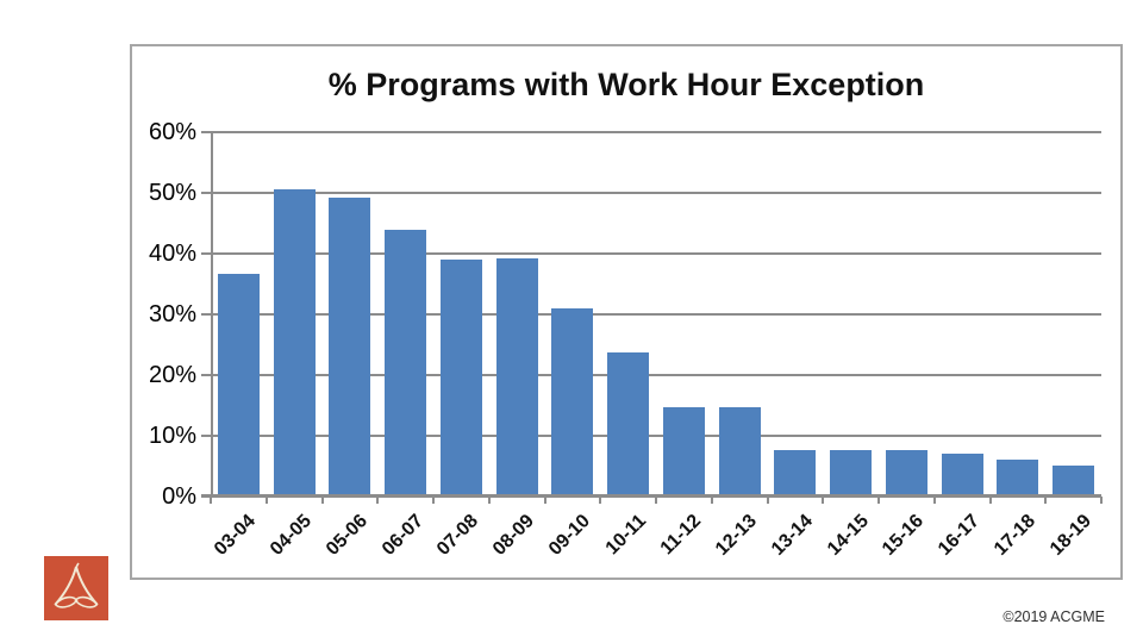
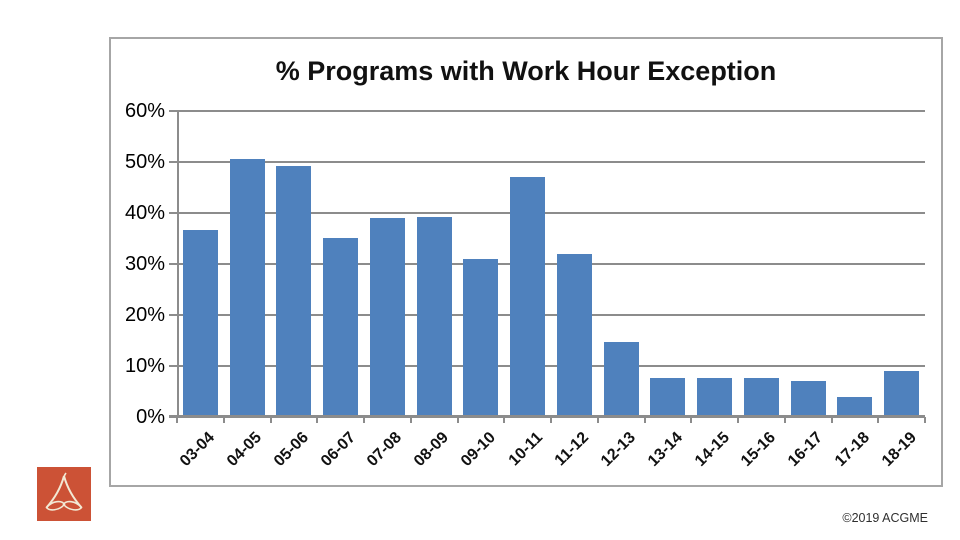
06-07: 44% -> 35%
10-11: 24% -> 47%
11-12: 15% -> 32%
17-18: 6% -> 4%
18-19: 5% -> 9%
